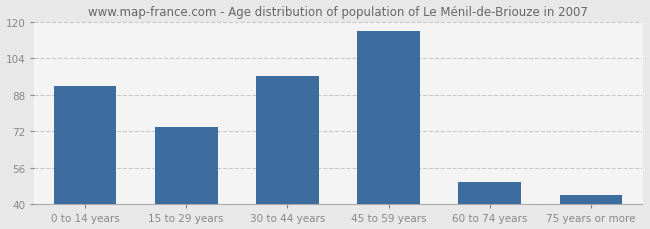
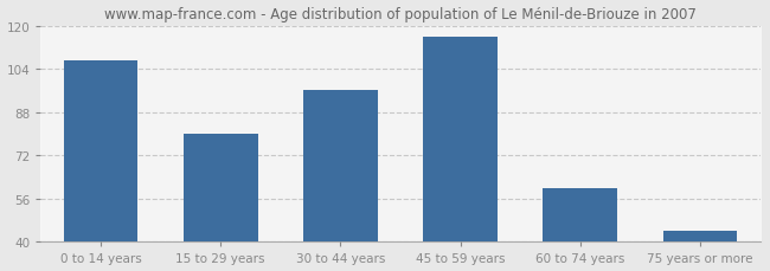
0 to 14 years: 92 -> 107
15 to 29 years: 74 -> 80
60 to 74 years: 50 -> 60
